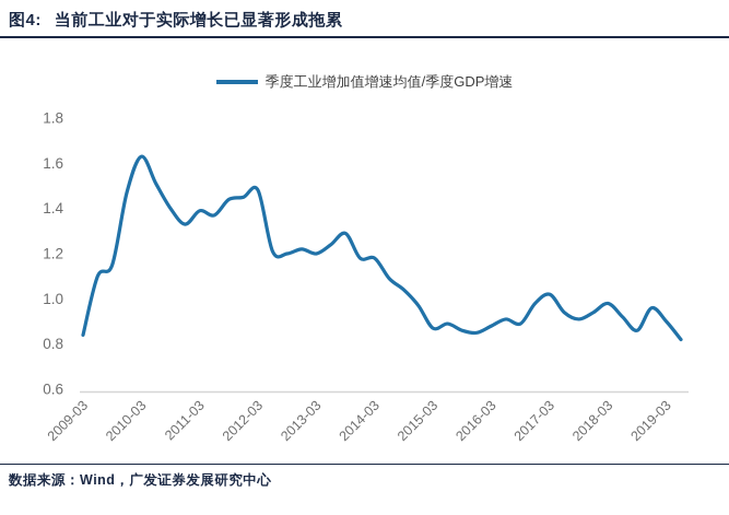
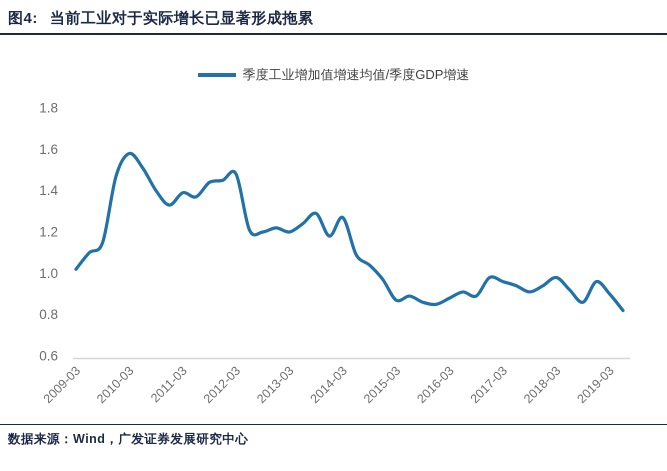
2009-03: 0.84 -> 1.02
2010-03: 1.63 -> 1.58
2014-03: 1.18 -> 1.27
2017-03: 1.02 -> 0.96
